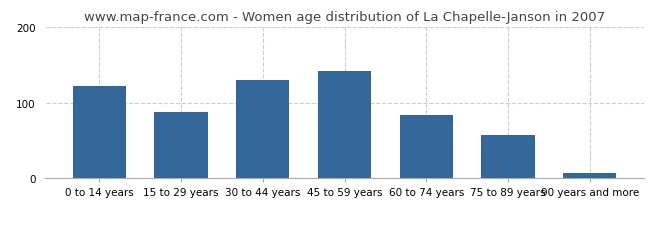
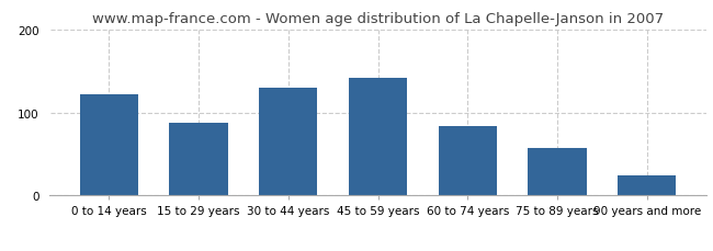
90 years and more: 7 -> 24
